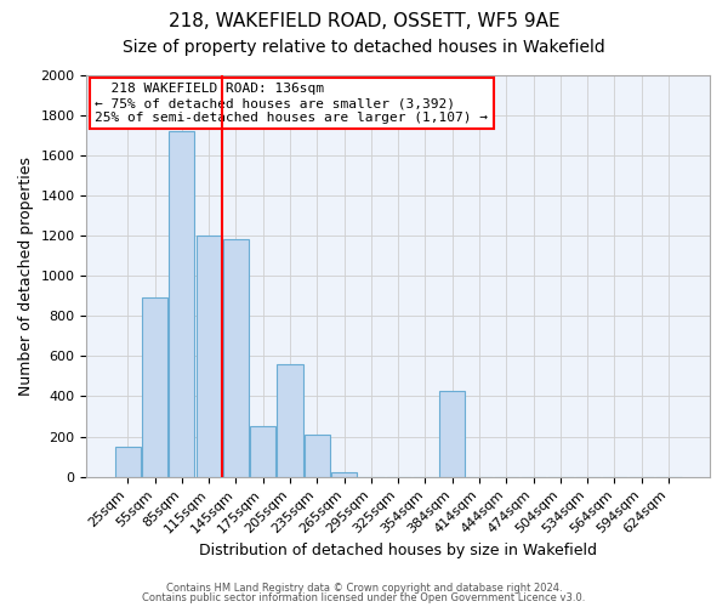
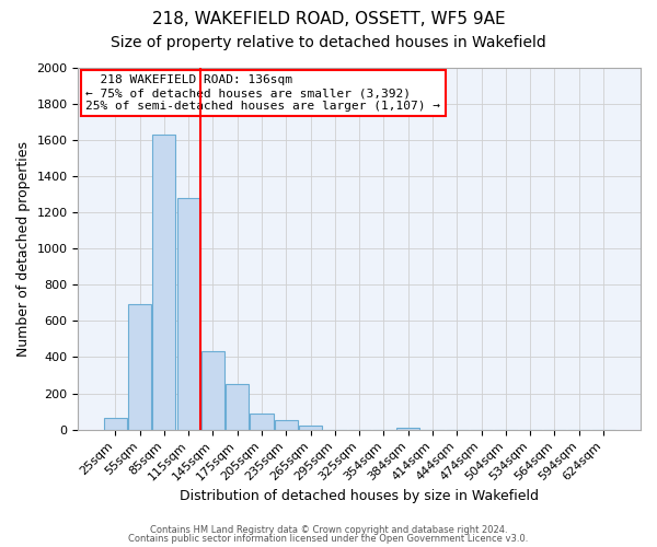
25sqm: 150 -> 60
55sqm: 890 -> 700
85sqm: 1720 -> 1630
115sqm: 1200 -> 1280
145sqm: 1180 -> 440
205sqm: 560 -> 90
235sqm: 210 -> 50
384sqm: 430 -> 10
